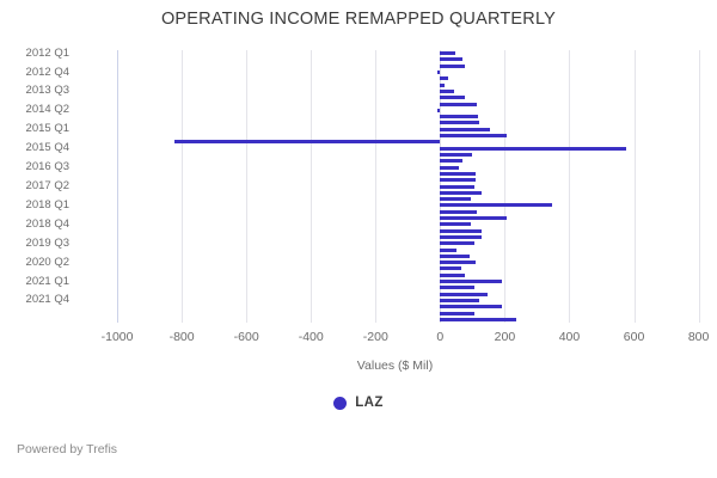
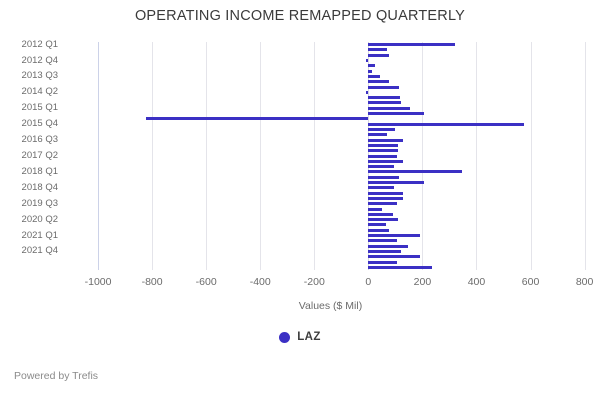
2012 Q1: 50 -> 320
2016 Q3: 60 -> 130
